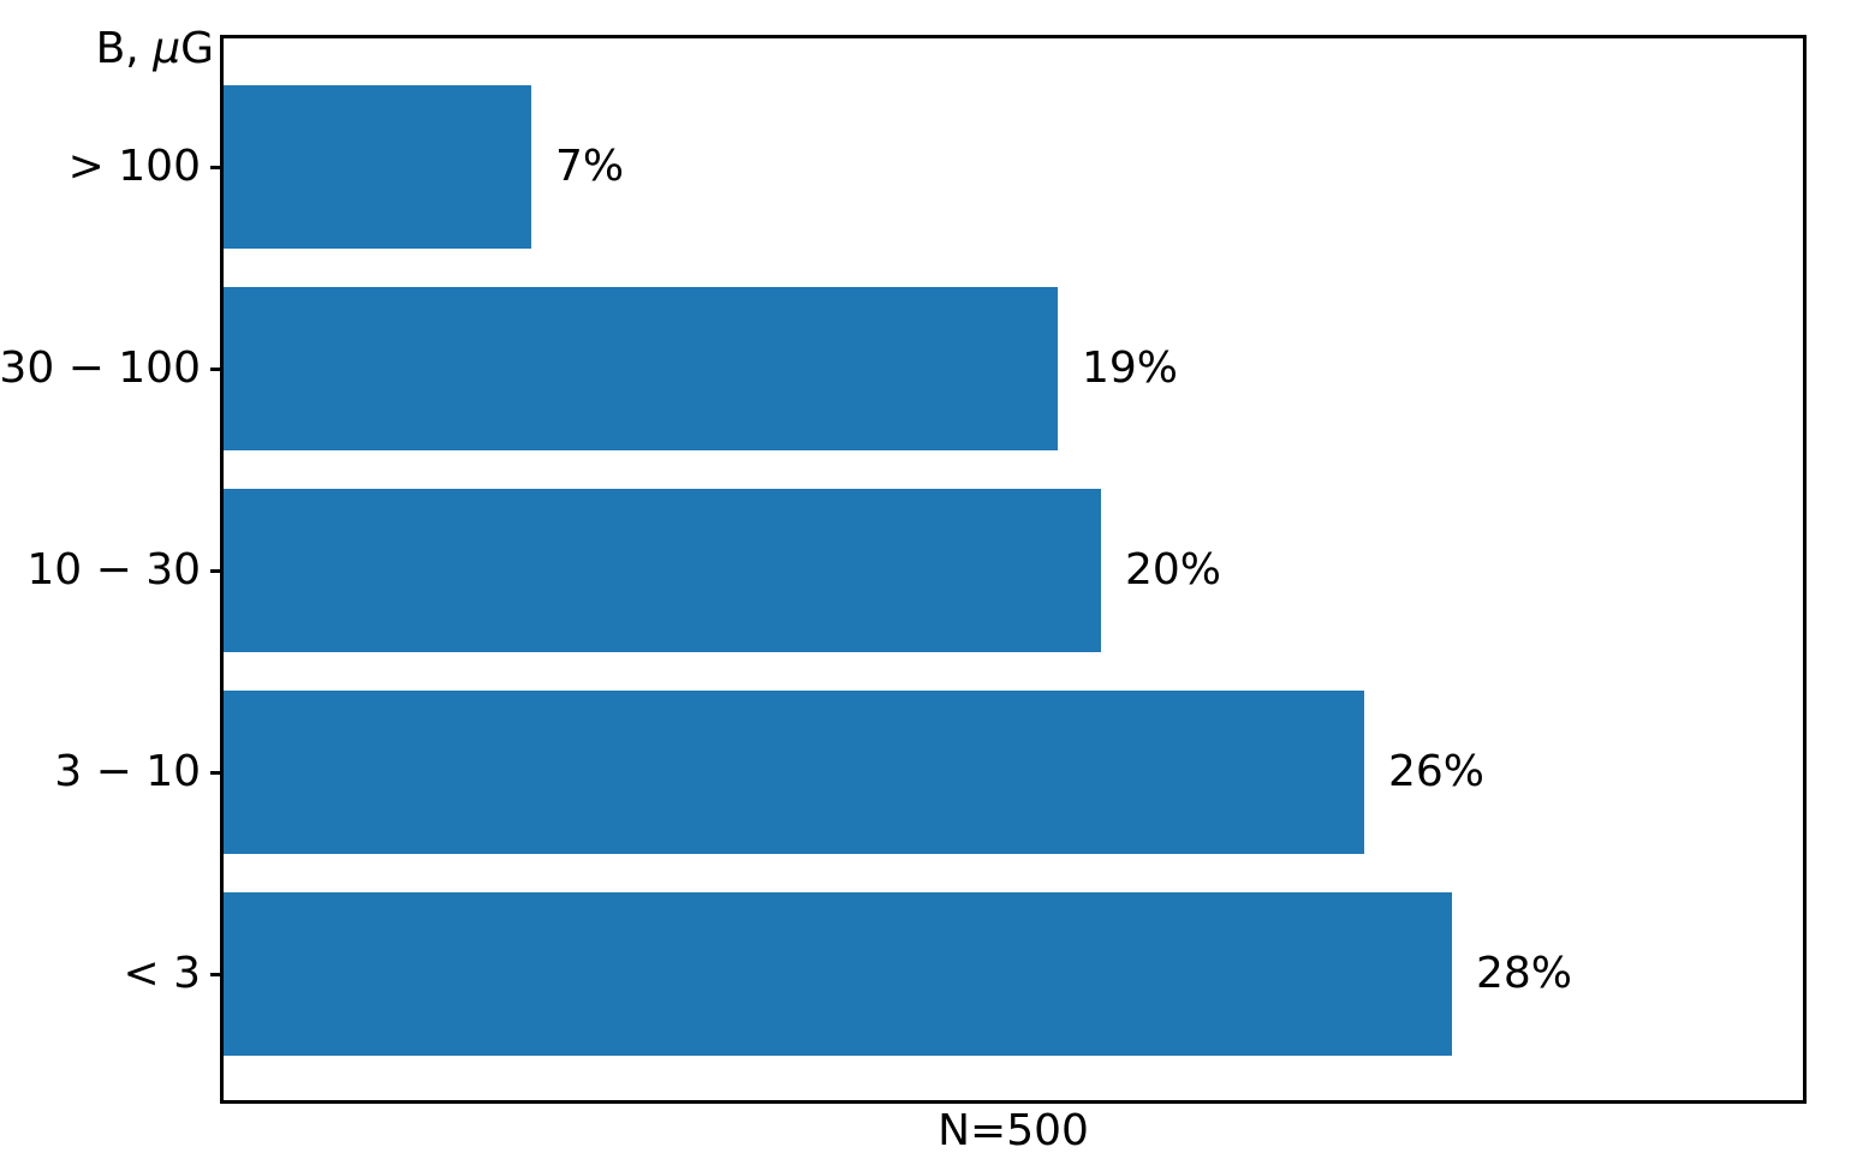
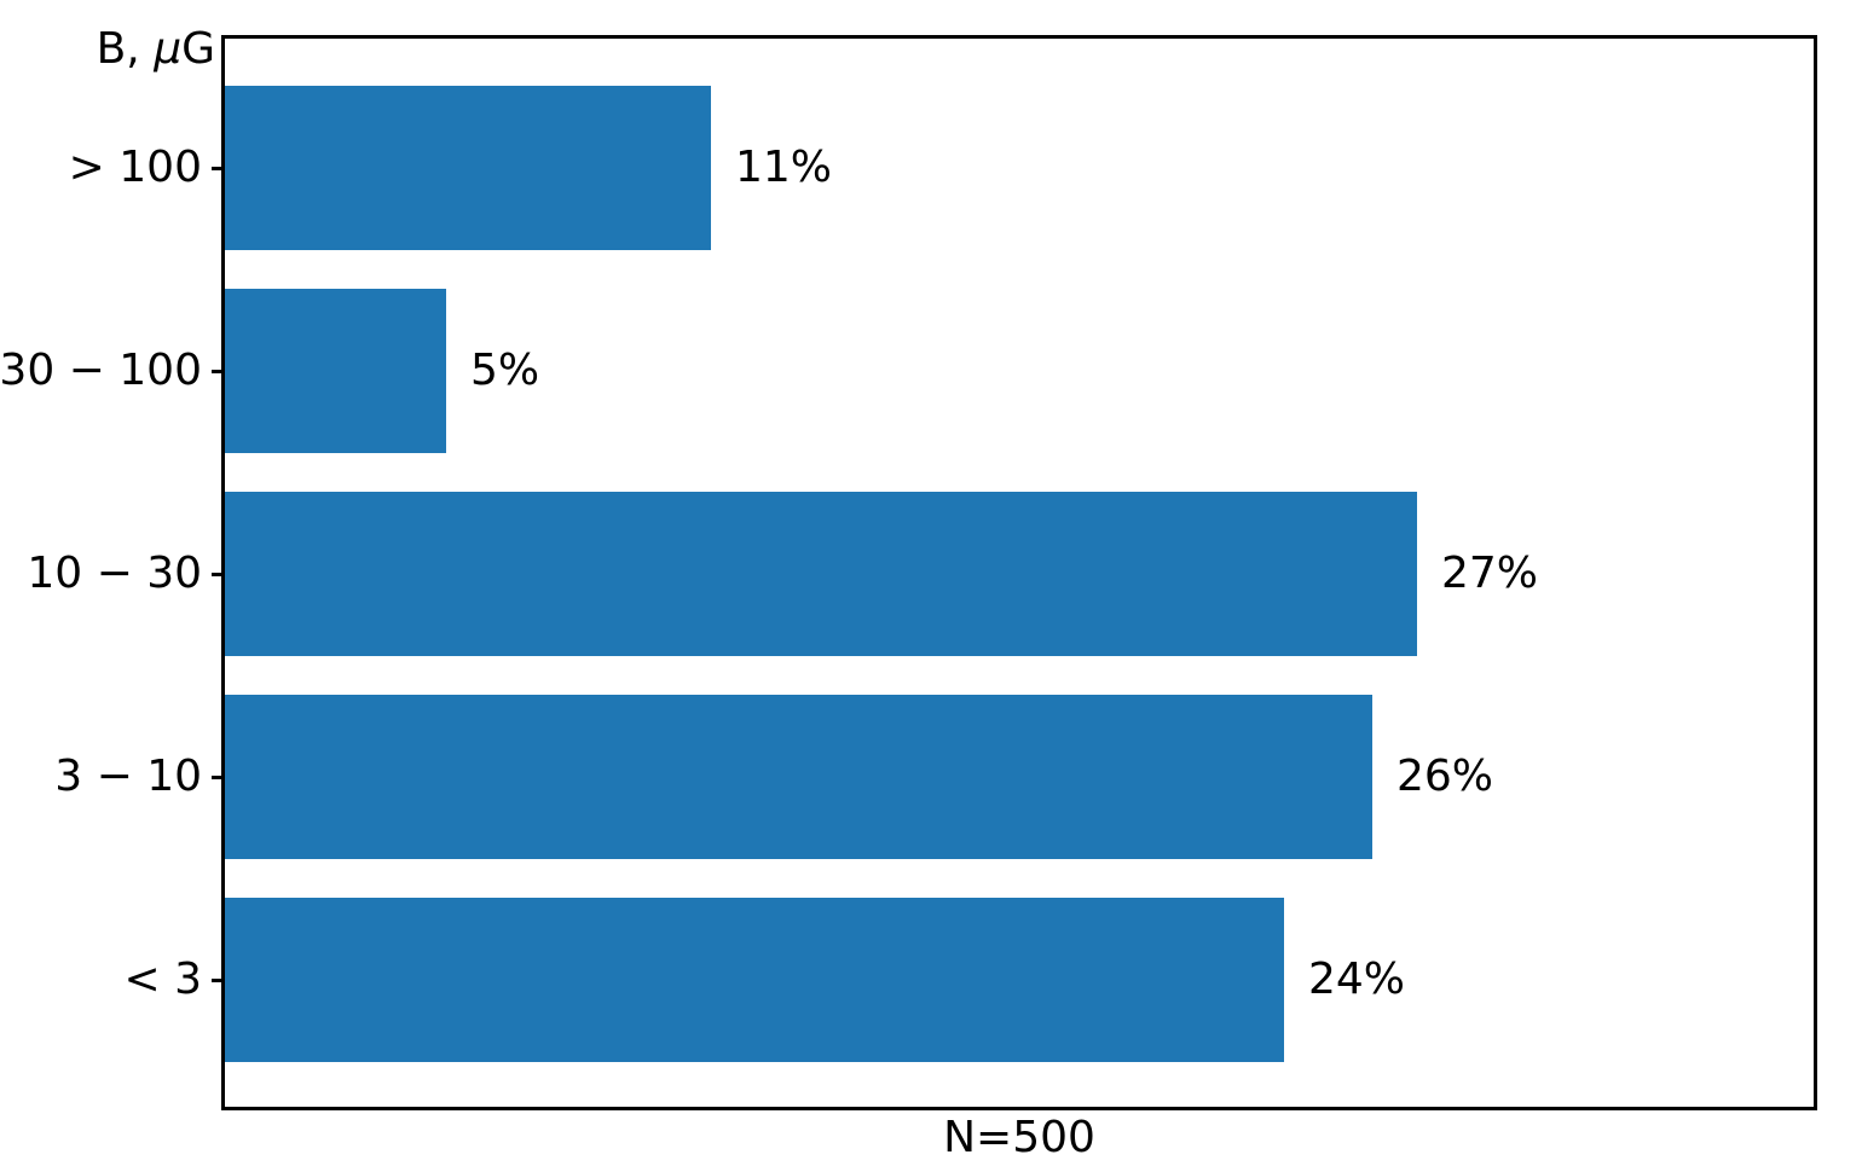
> 100: 7% -> 11%
30 − 100: 19% -> 5%
10 − 30: 20% -> 27%
< 3: 28% -> 24%
